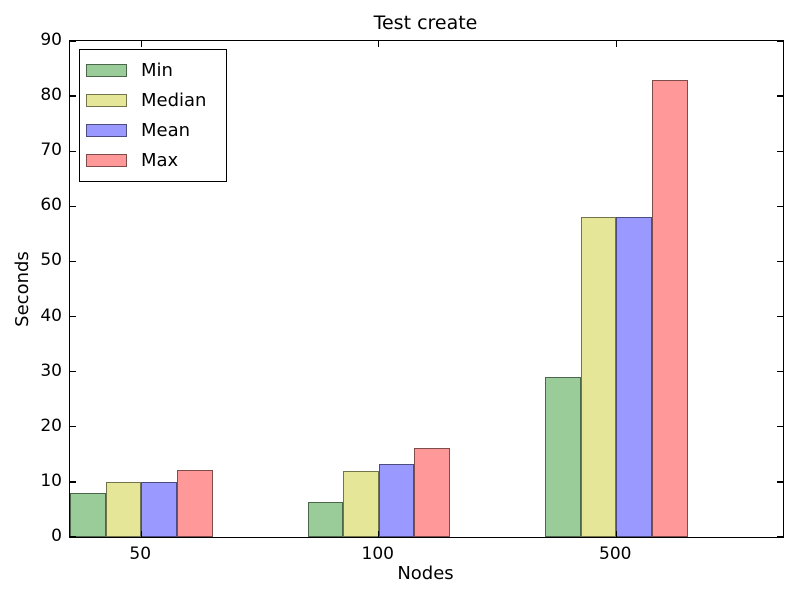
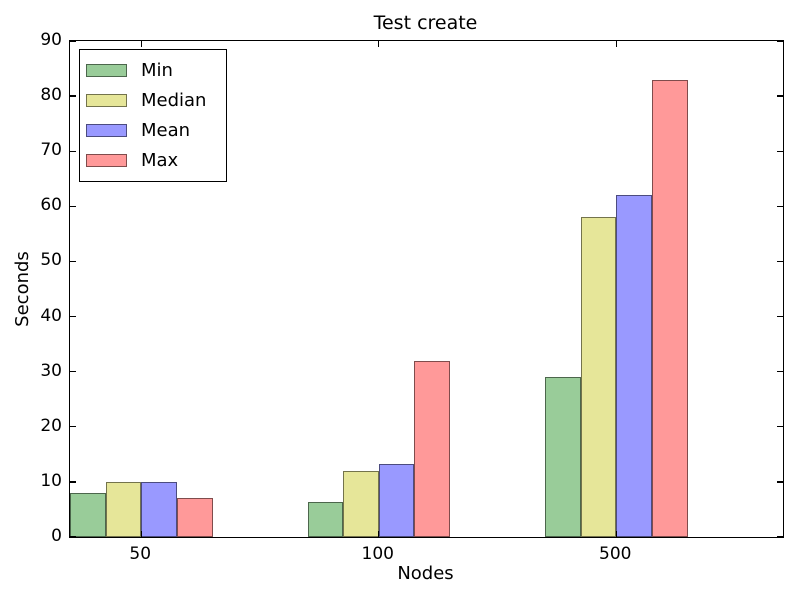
Max/50: 12 -> 7
Max/100: 16 -> 32
Mean/500: 58 -> 62
